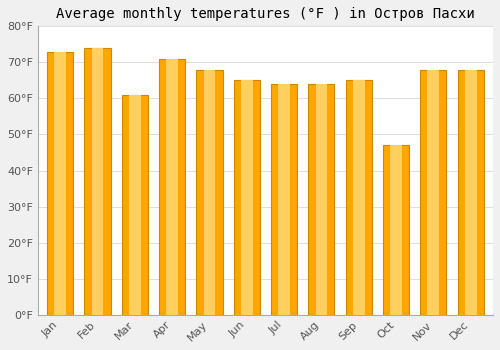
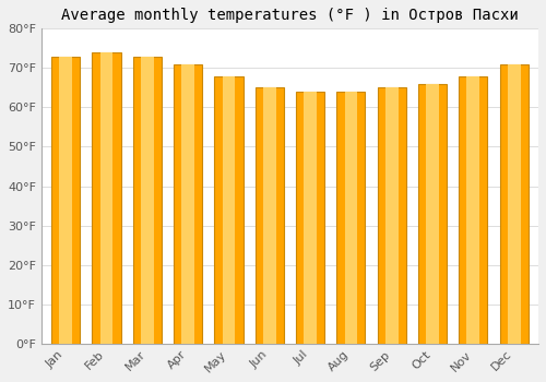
Mar: 61°F -> 73°F
Oct: 47°F -> 66°F
Dec: 68°F -> 71°F
